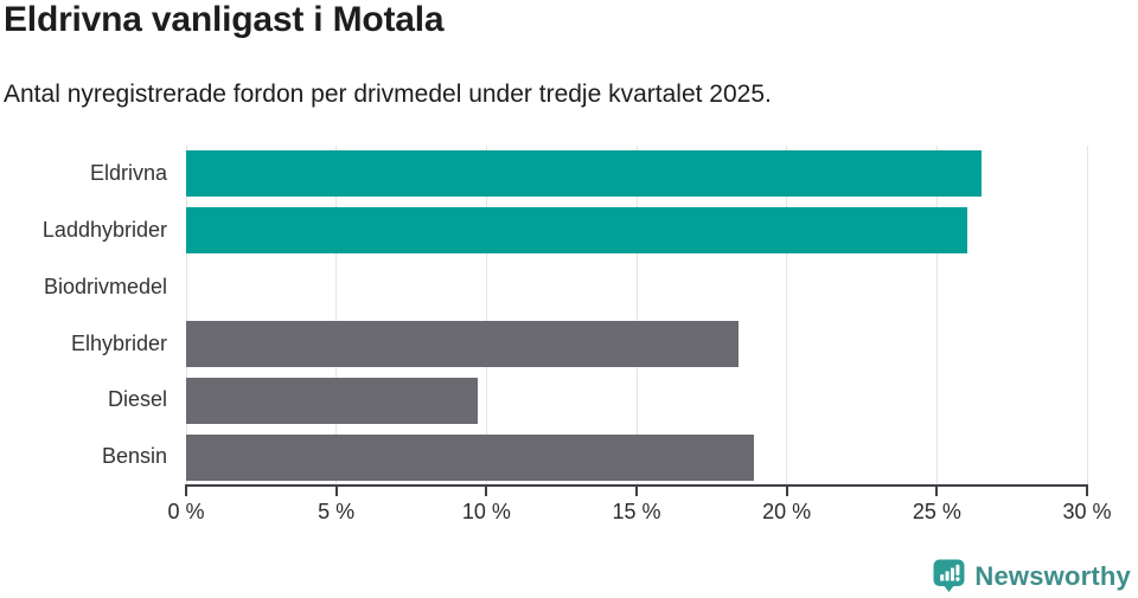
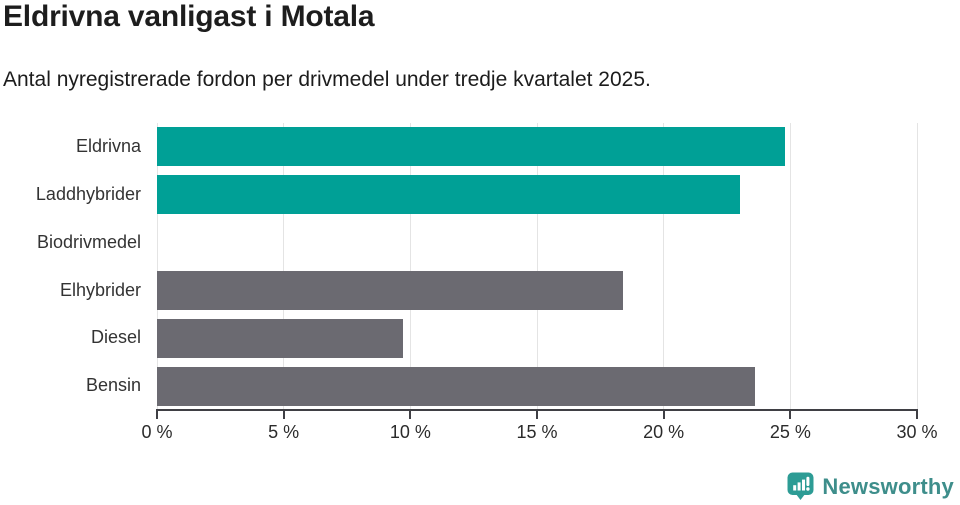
Eldrivna: 26.5% -> 24.8%
Laddhybrider: 26.0% -> 23.0%
Bensin: 18.9% -> 23.6%
